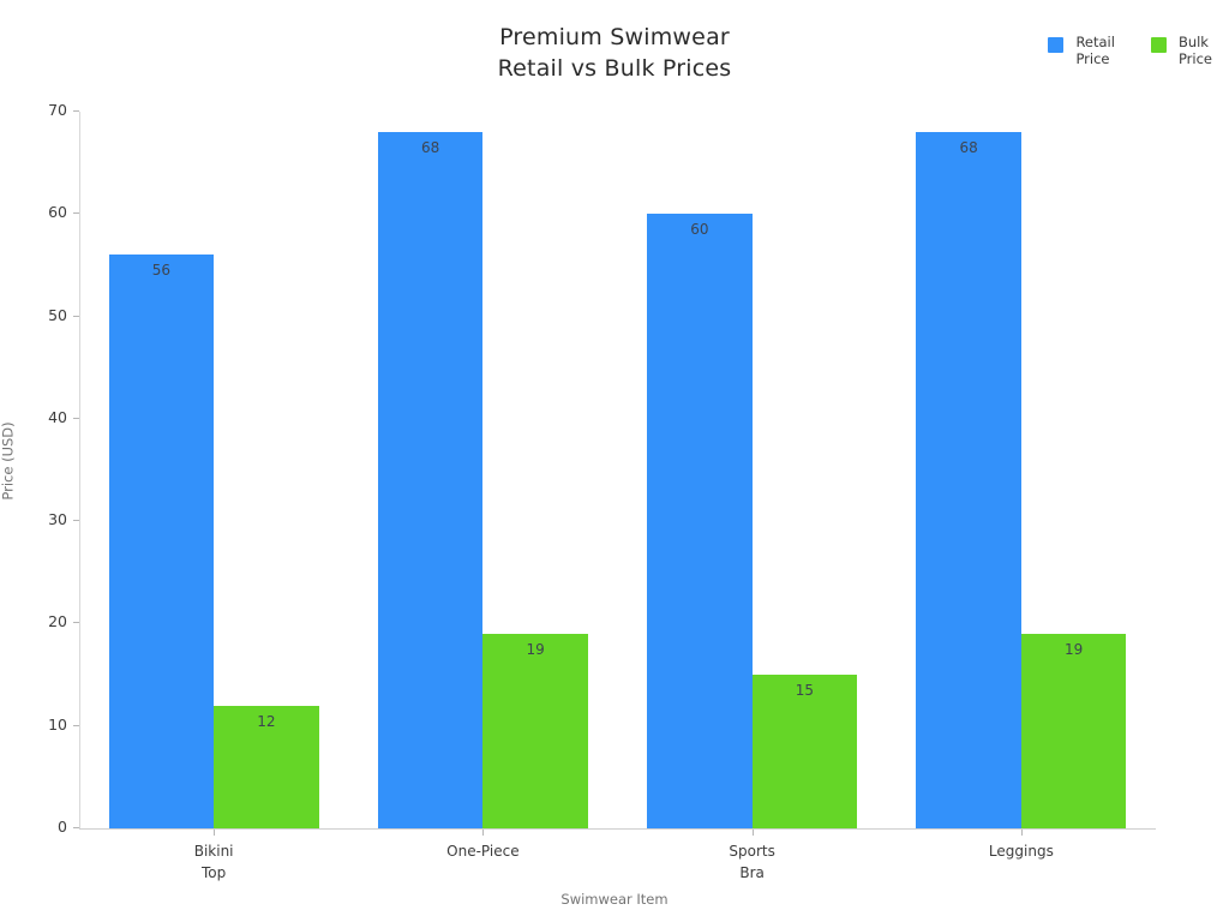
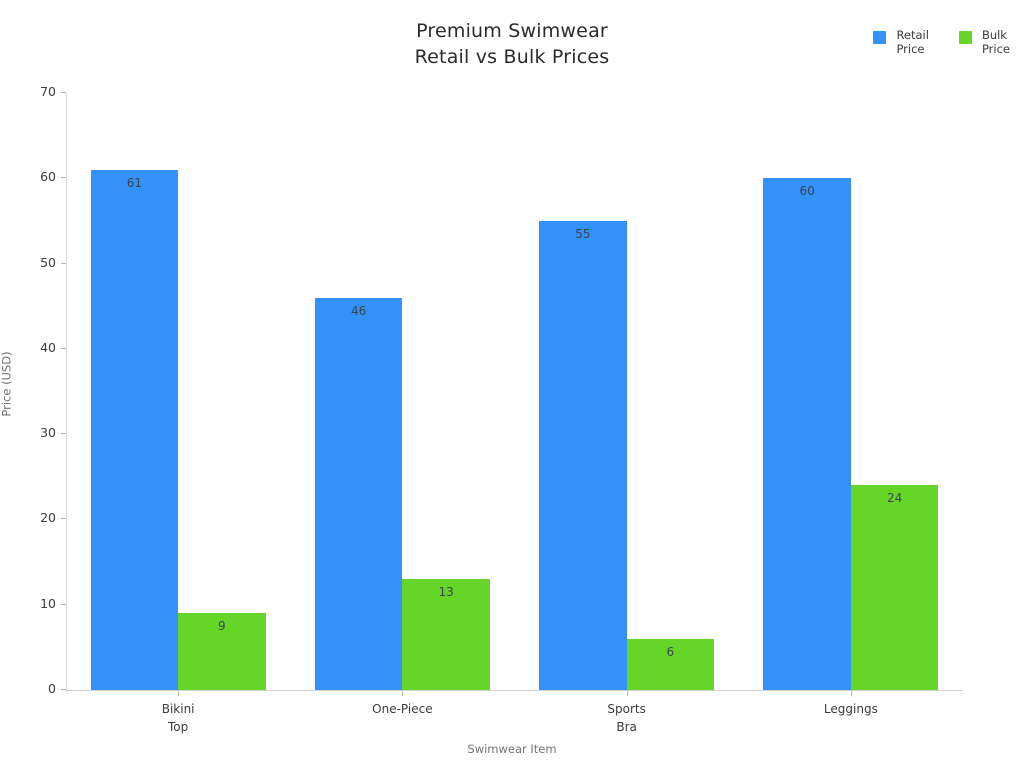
Retail Price/Bikini Top: 56 -> 61
Bulk Price/Bikini Top: 12 -> 9
Retail Price/One-Piece: 68 -> 46
Bulk Price/One-Piece: 19 -> 13
Retail Price/Sports Bra: 60 -> 55
Bulk Price/Sports Bra: 15 -> 6
Retail Price/Leggings: 68 -> 60
Bulk Price/Leggings: 19 -> 24
